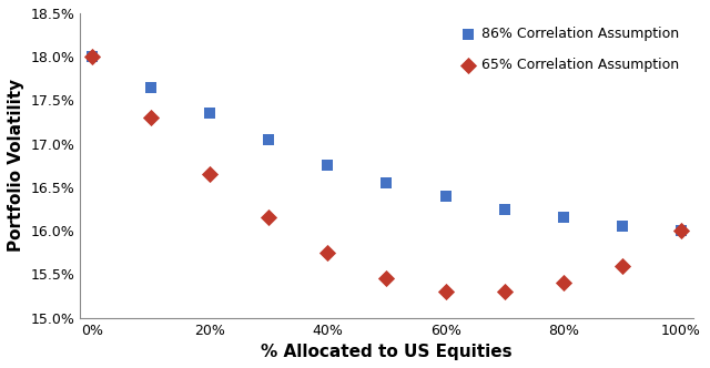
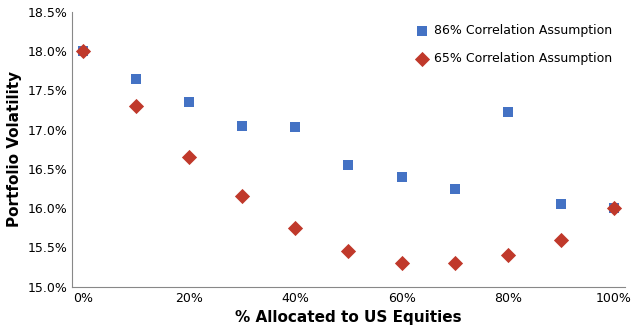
86% Correlation Assumption/40%: 16.75% -> 17.04%
86% Correlation Assumption/80%: 16.15% -> 17.22%
